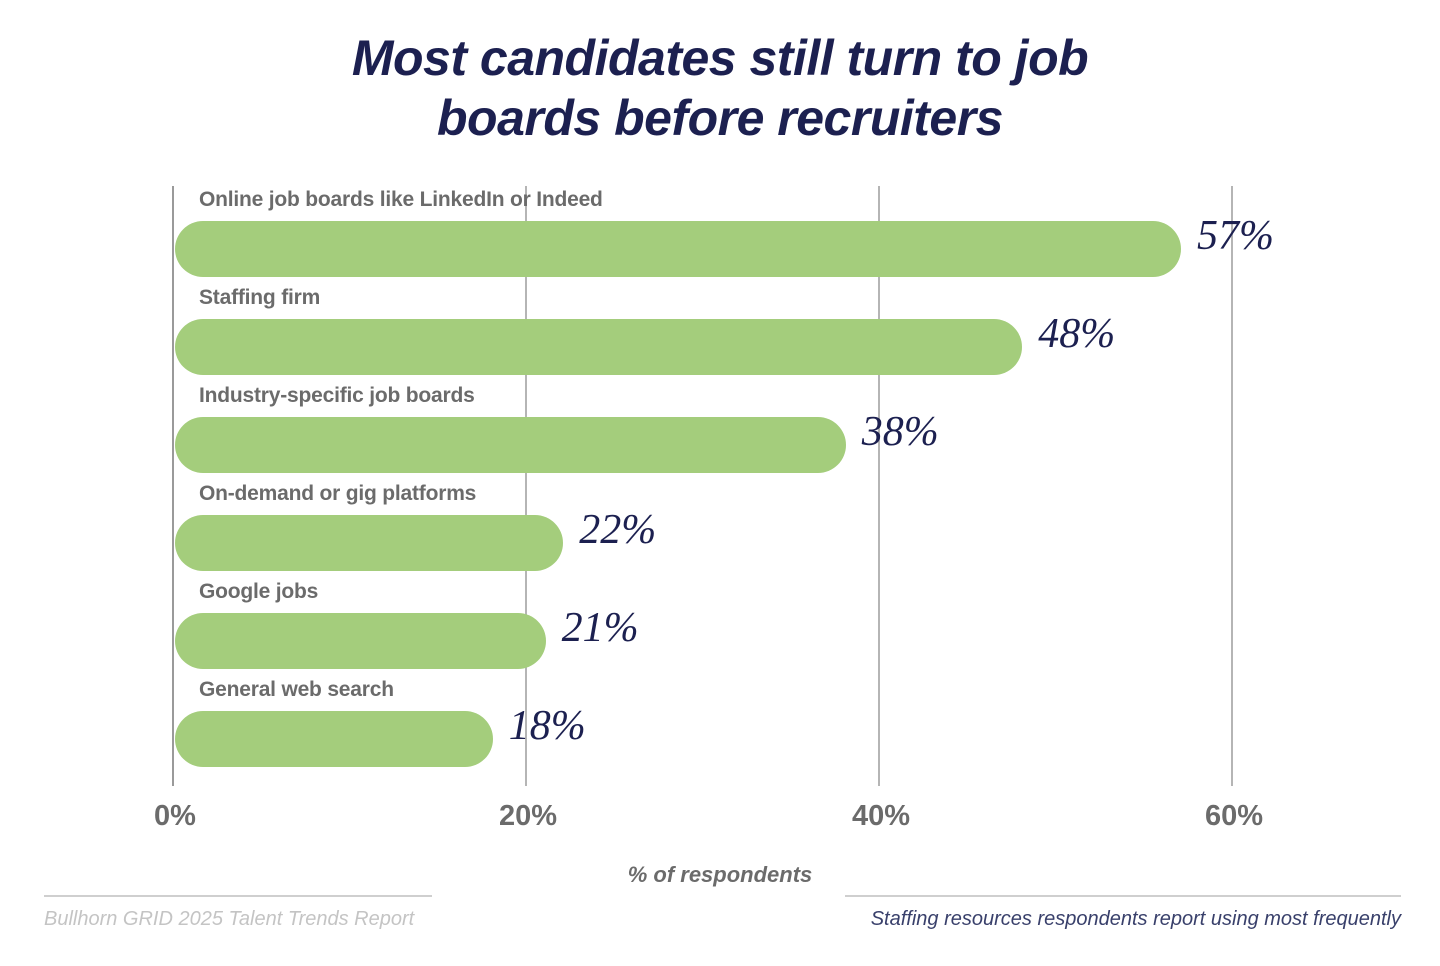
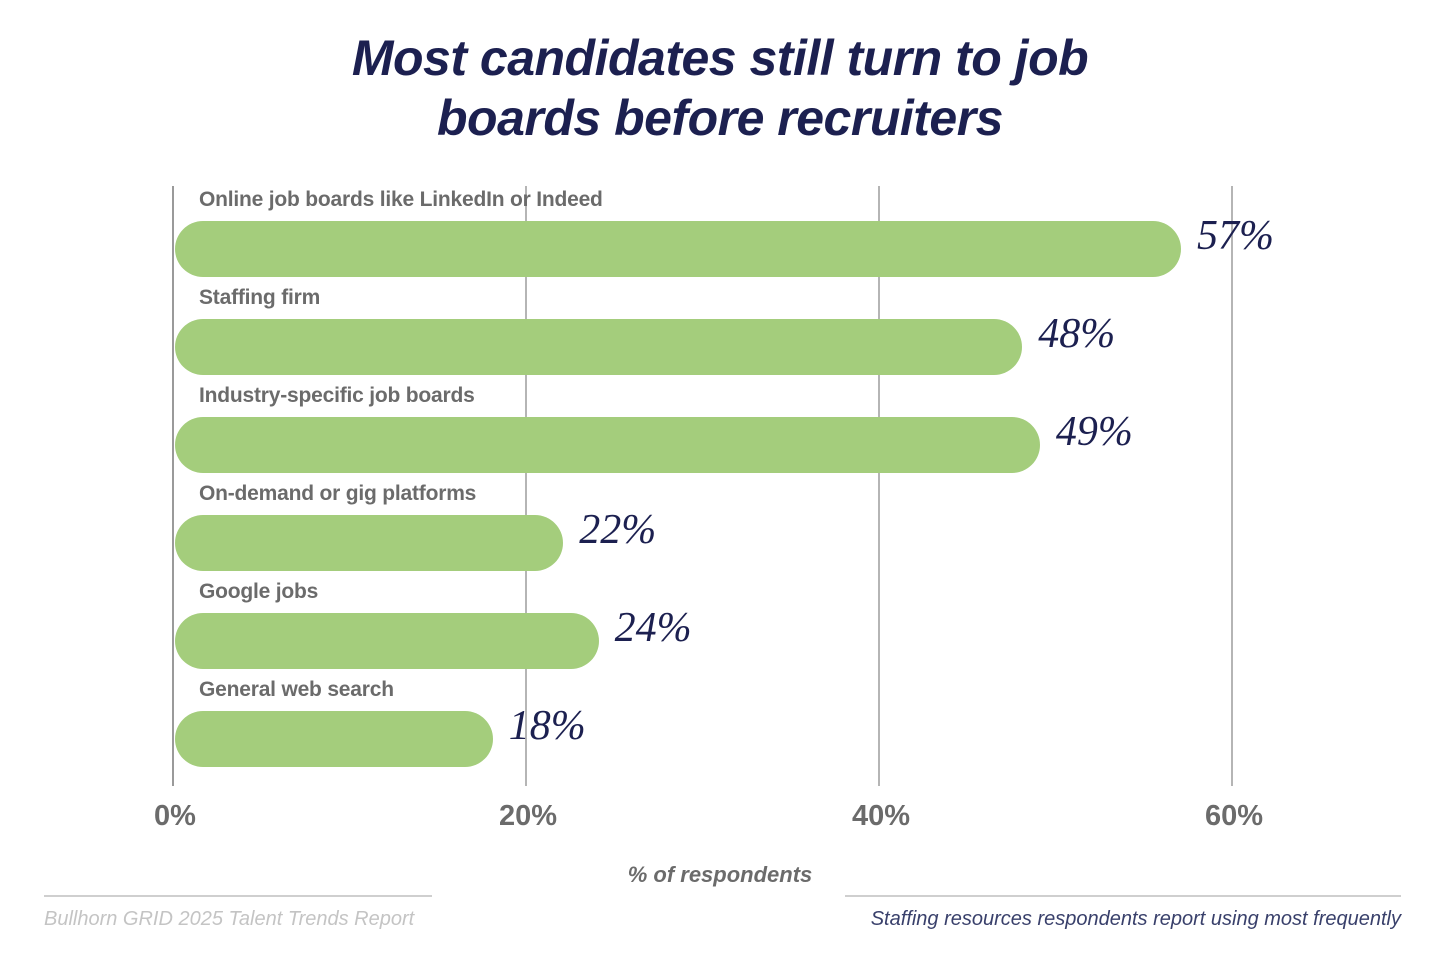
Industry-specific job boards: 38% -> 49%
Google jobs: 21% -> 24%
